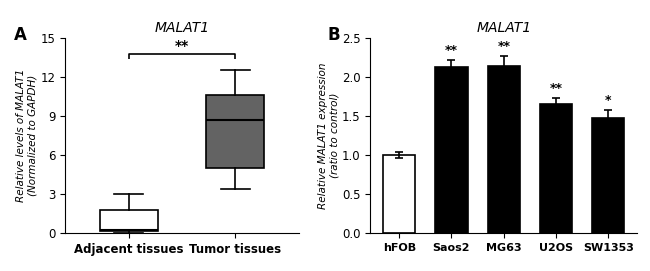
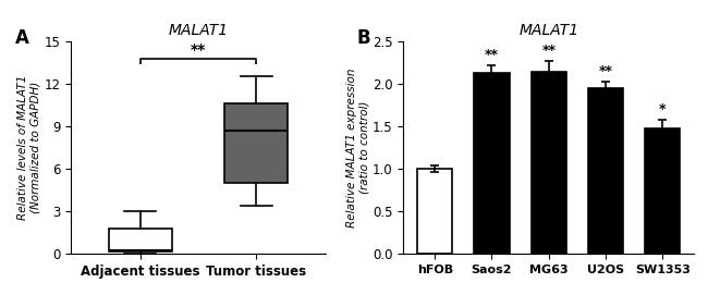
U2OS: 1.66 -> 1.95
